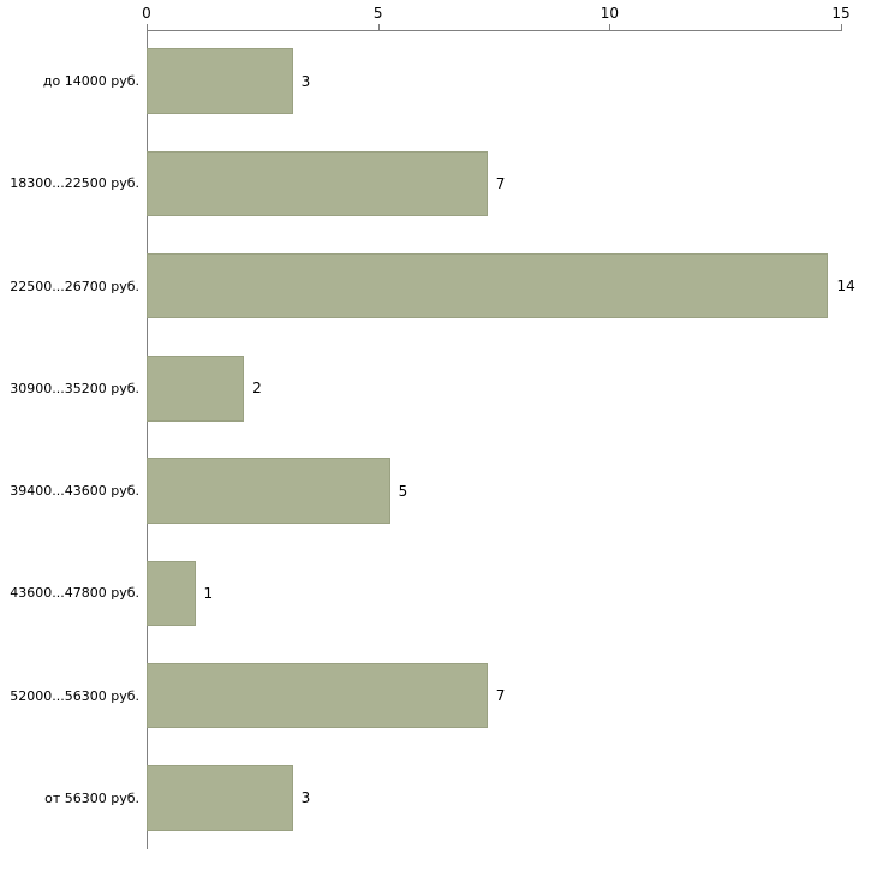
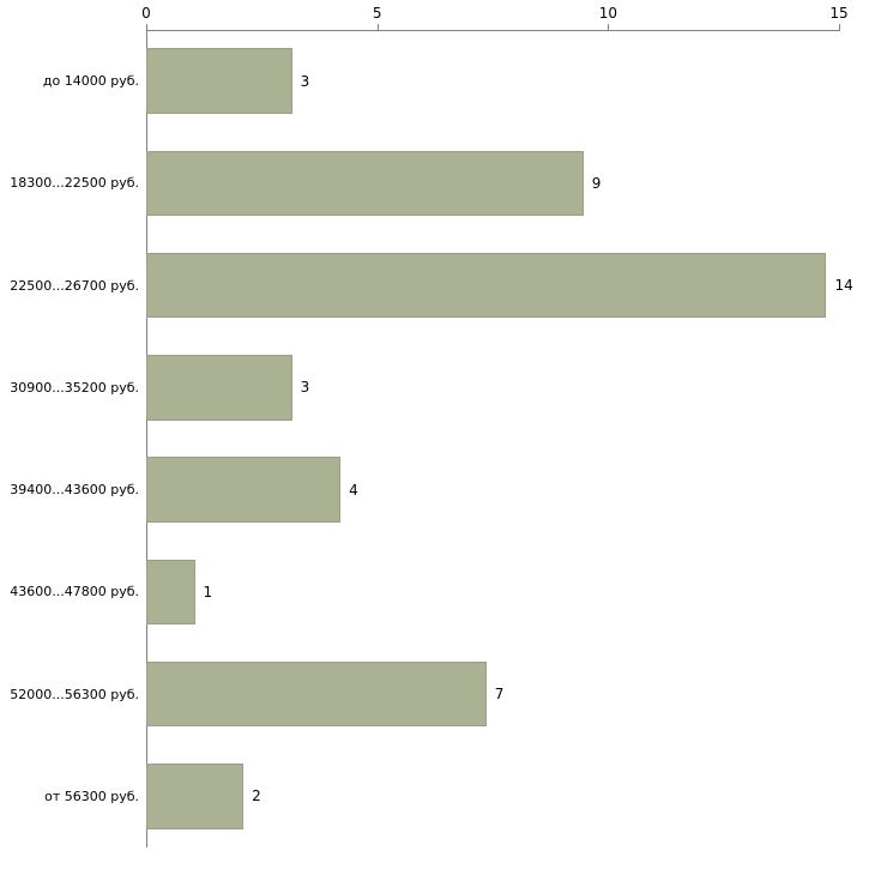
18300...22500 руб.: 7 -> 9
30900...35200 руб.: 2 -> 3
39400...43600 руб.: 5 -> 4
от 56300 руб.: 3 -> 2
